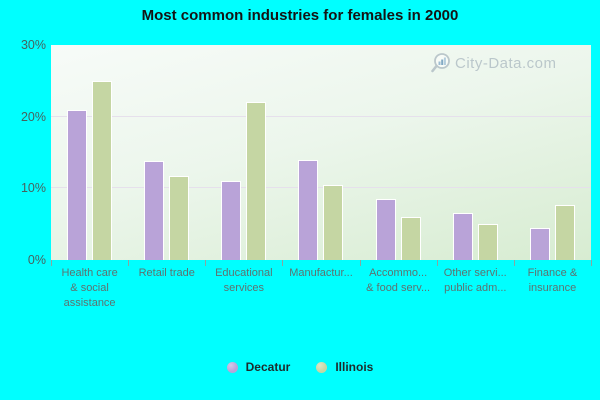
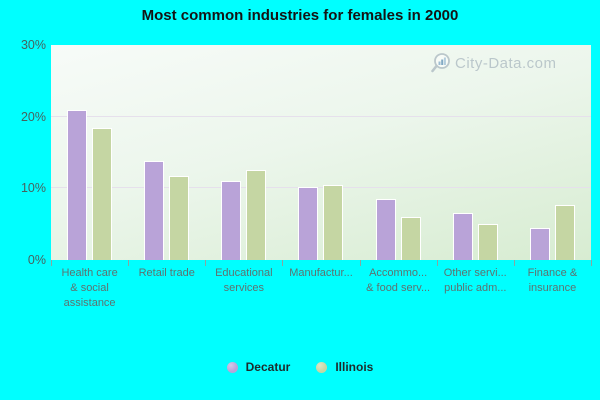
Illinois/Health care & social assistance: 25% -> 18%
Illinois/Educational services: 22% -> 12%
Decatur/Manufactur...: 14% -> 10%
